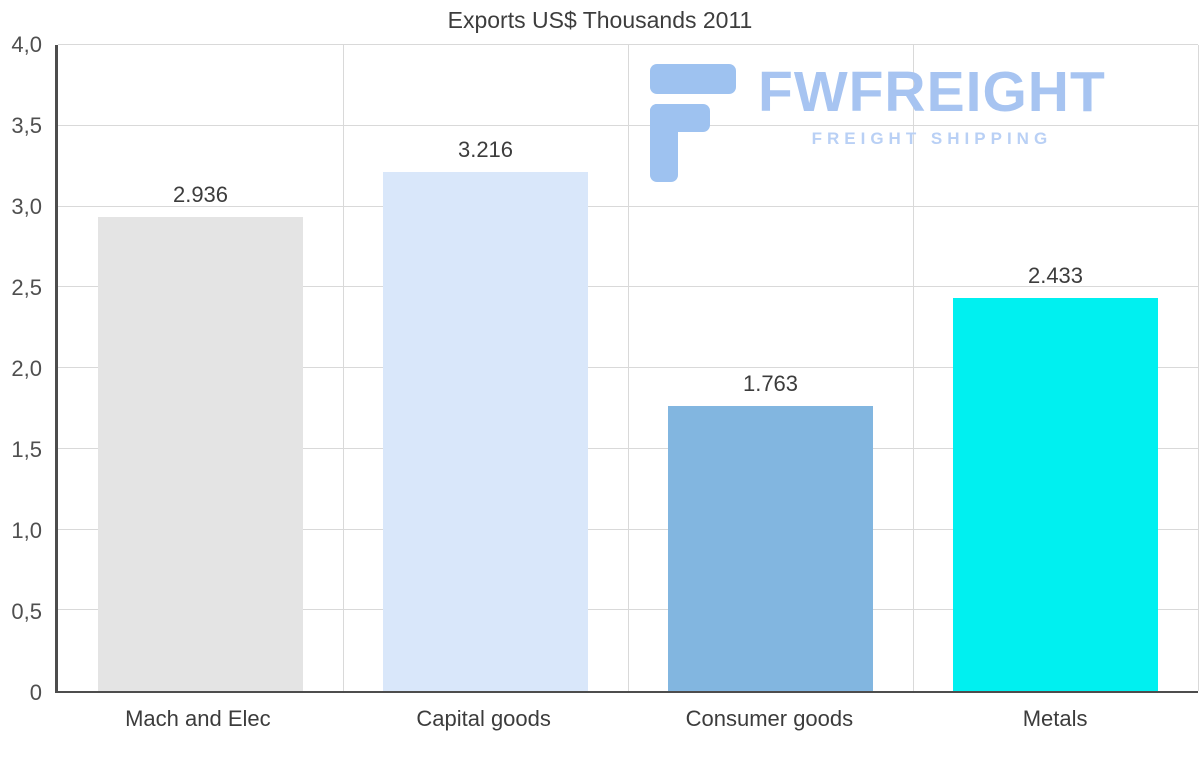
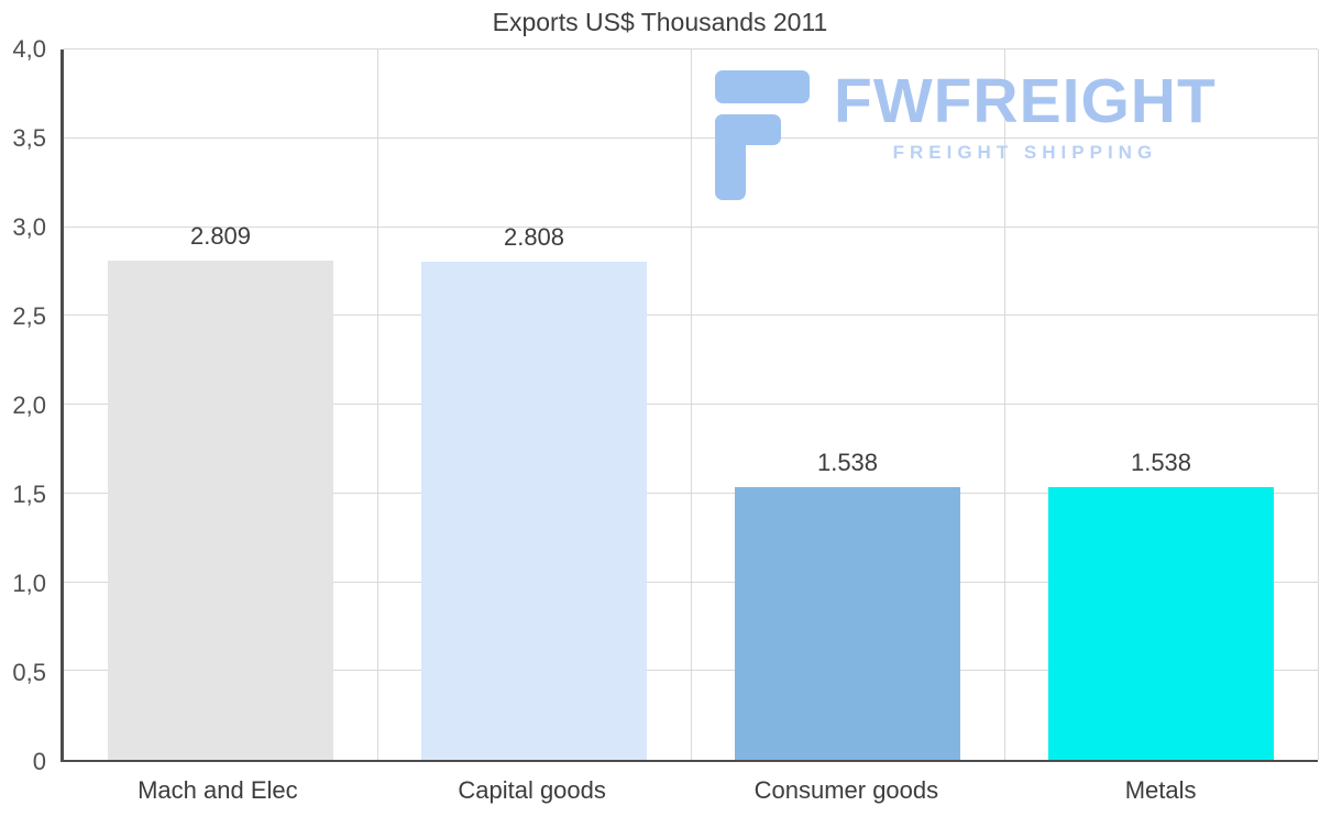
Mach and Elec: 2.936 -> 2.809
Capital goods: 3.216 -> 2.808
Consumer goods: 1.763 -> 1.538
Metals: 2.433 -> 1.538
